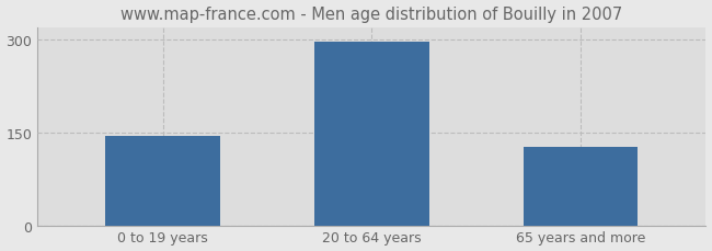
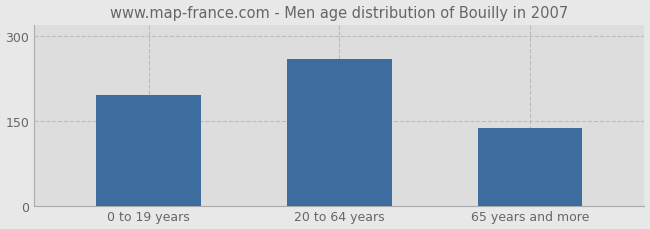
0 to 19 years: 144 -> 196
20 to 64 years: 296 -> 260
65 years and more: 126 -> 138
